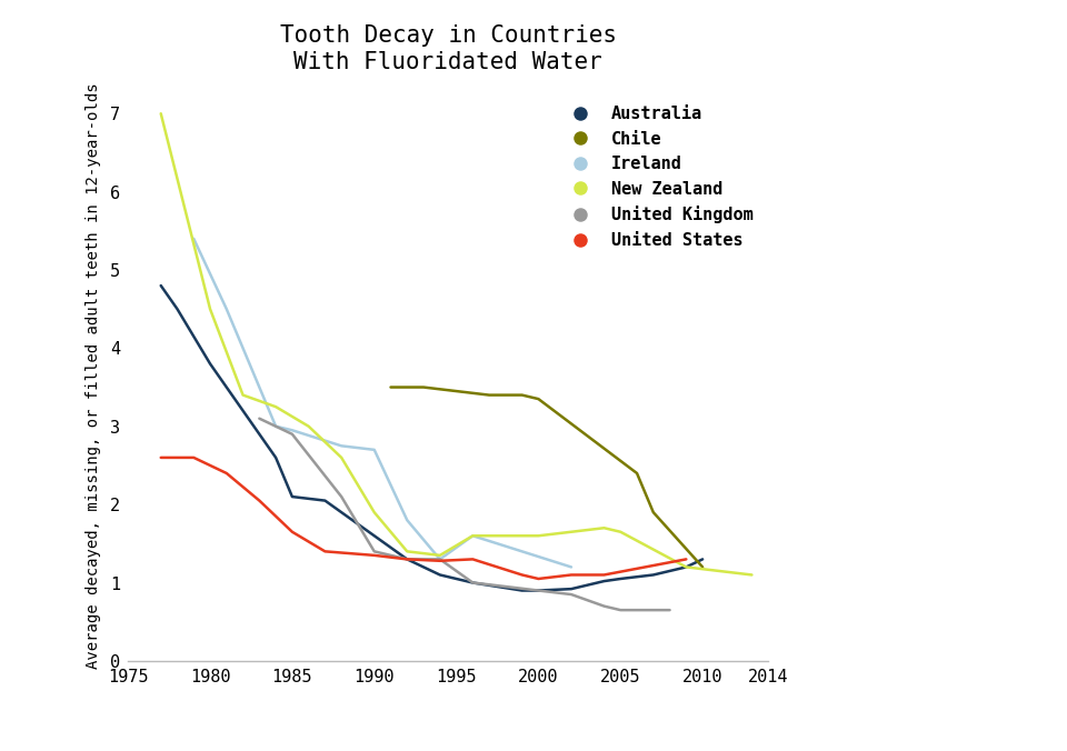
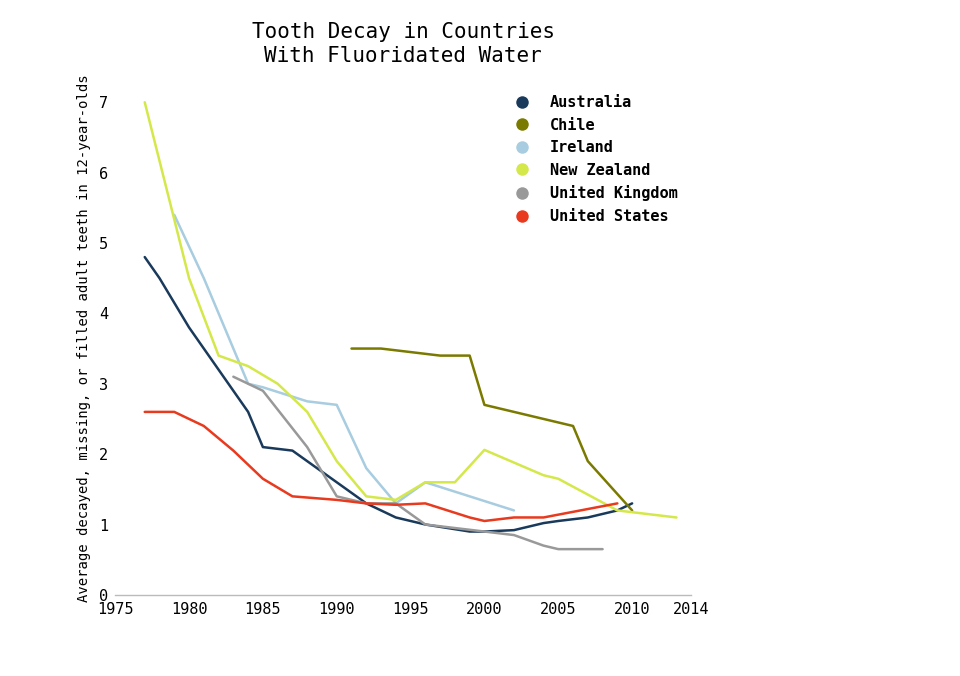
Chile/2000: 3.35 -> 2.70
New Zealand/2000: 1.60 -> 2.06
